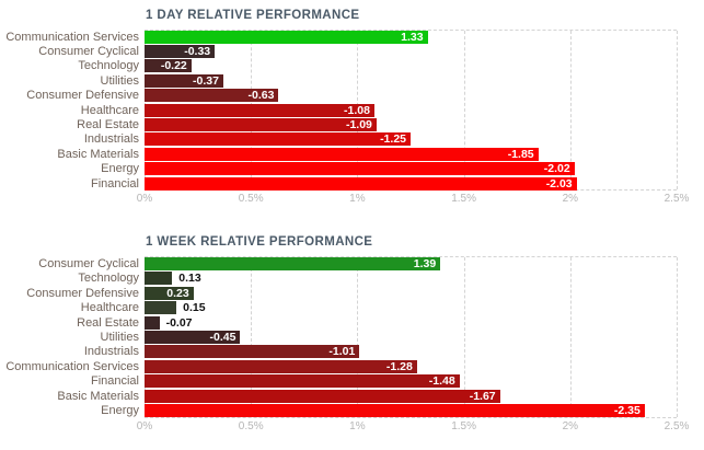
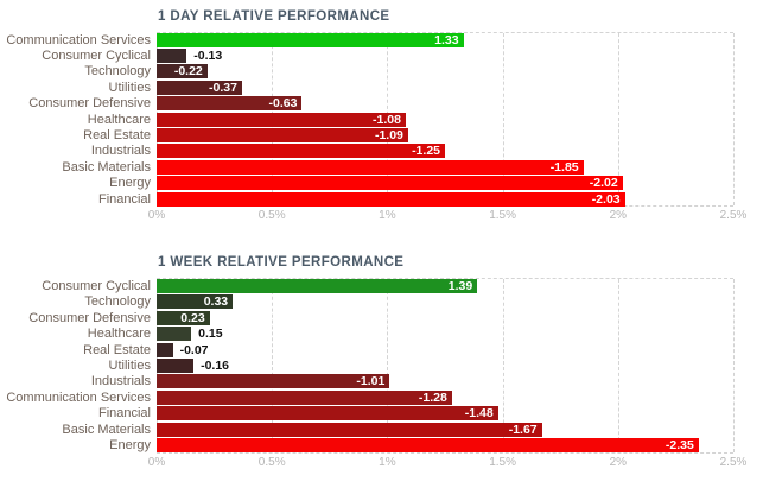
1 DAY RELATIVE PERFORMANCE/Consumer Cyclical: -0.33 -> -0.13
1 WEEK RELATIVE PERFORMANCE/Technology: 0.13 -> 0.33
1 WEEK RELATIVE PERFORMANCE/Utilities: -0.45 -> -0.16
